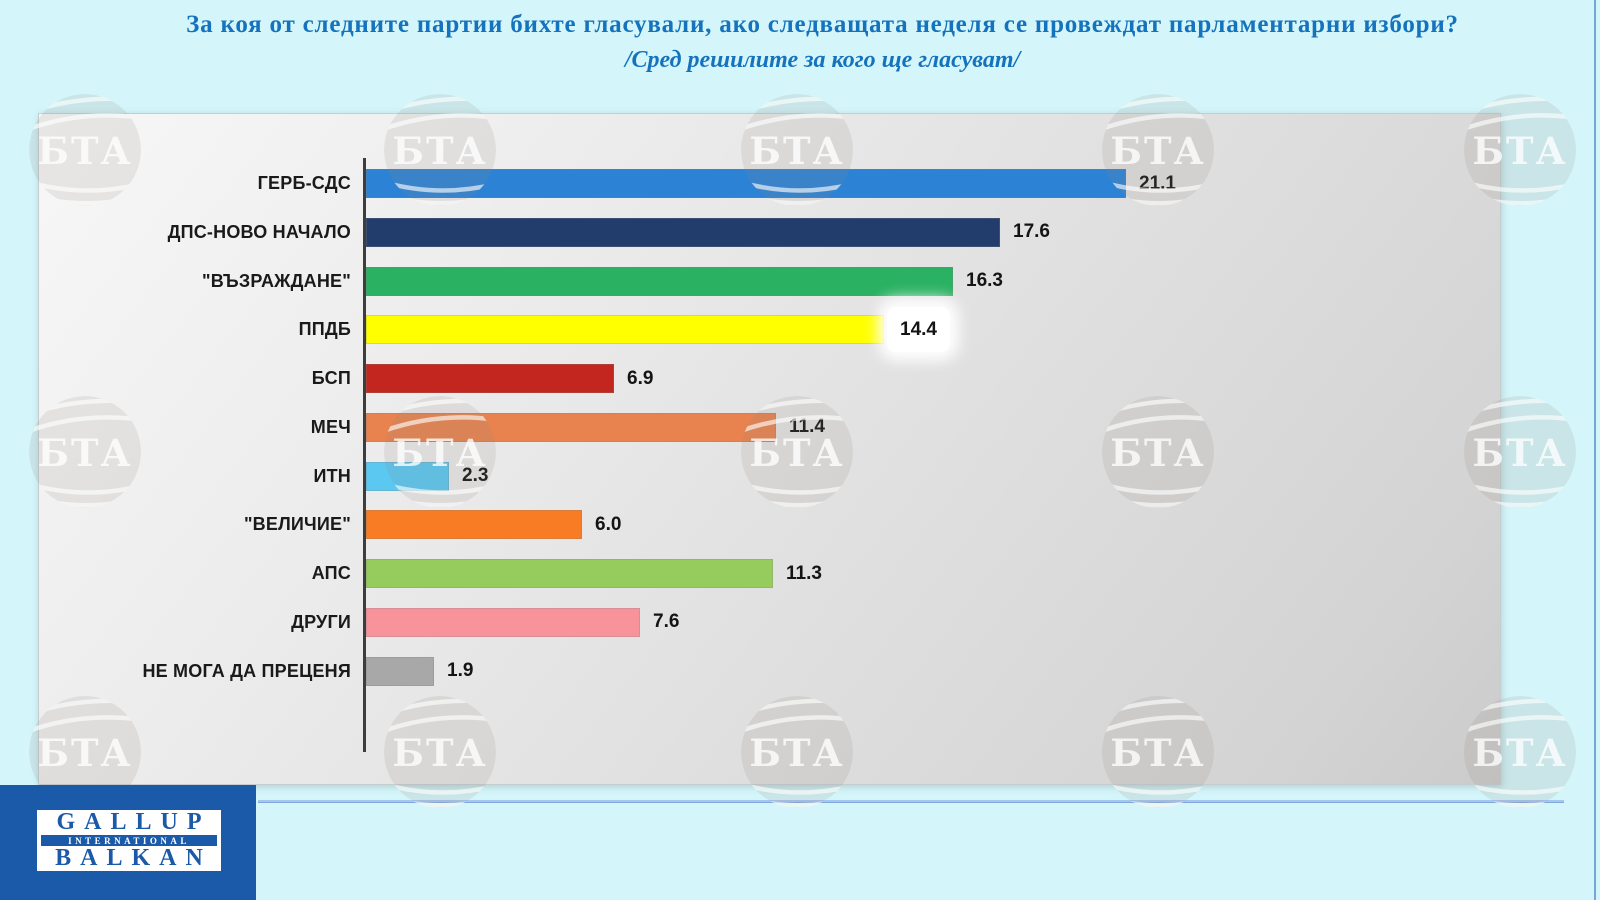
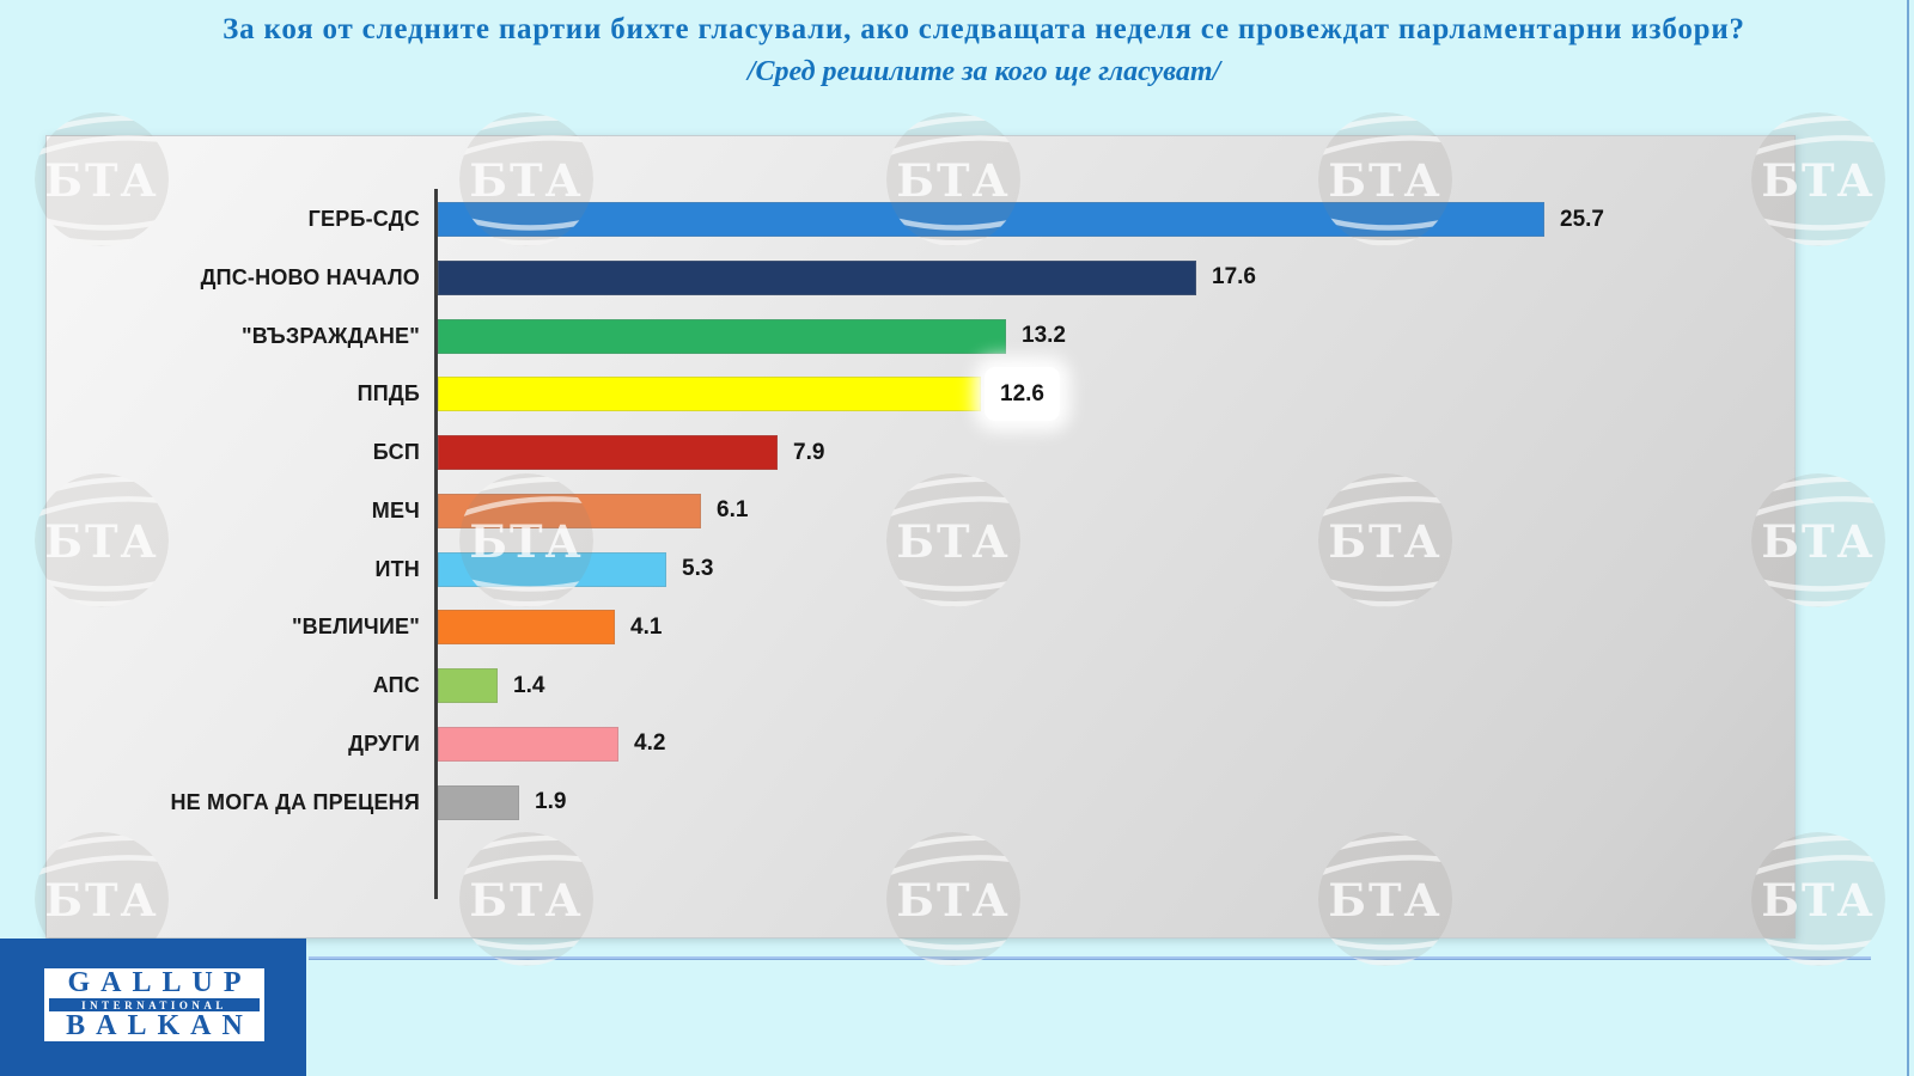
ГЕРБ-СДС: 21.1 -> 25.7
"ВЪЗРАЖДАНЕ": 16.3 -> 13.2
ППДБ: 14.4 -> 12.6
БСП: 6.9 -> 7.9
МЕЧ: 11.4 -> 6.1
ИТН: 2.3 -> 5.3
"ВЕЛИЧИЕ": 6.0 -> 4.1
АПС: 11.3 -> 1.4
ДРУГИ: 7.6 -> 4.2
